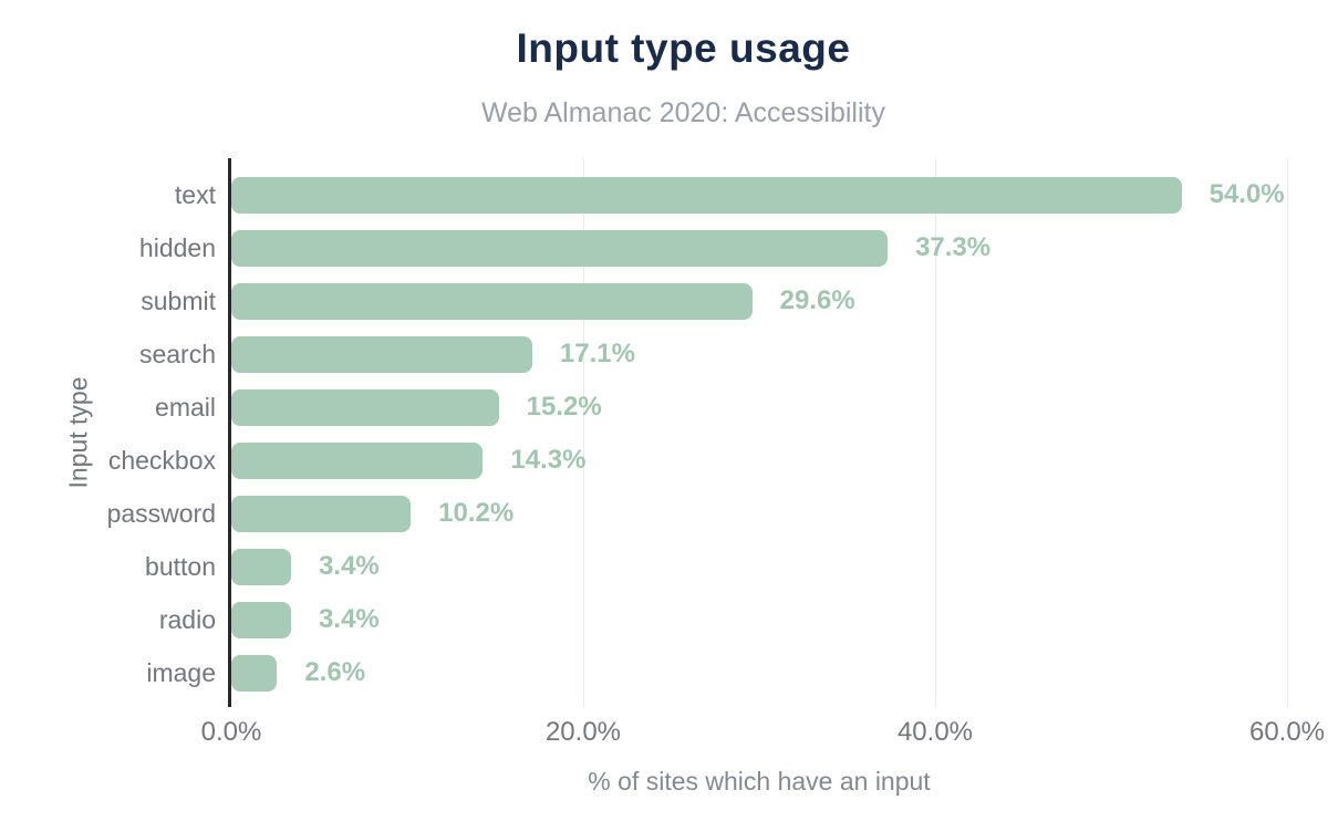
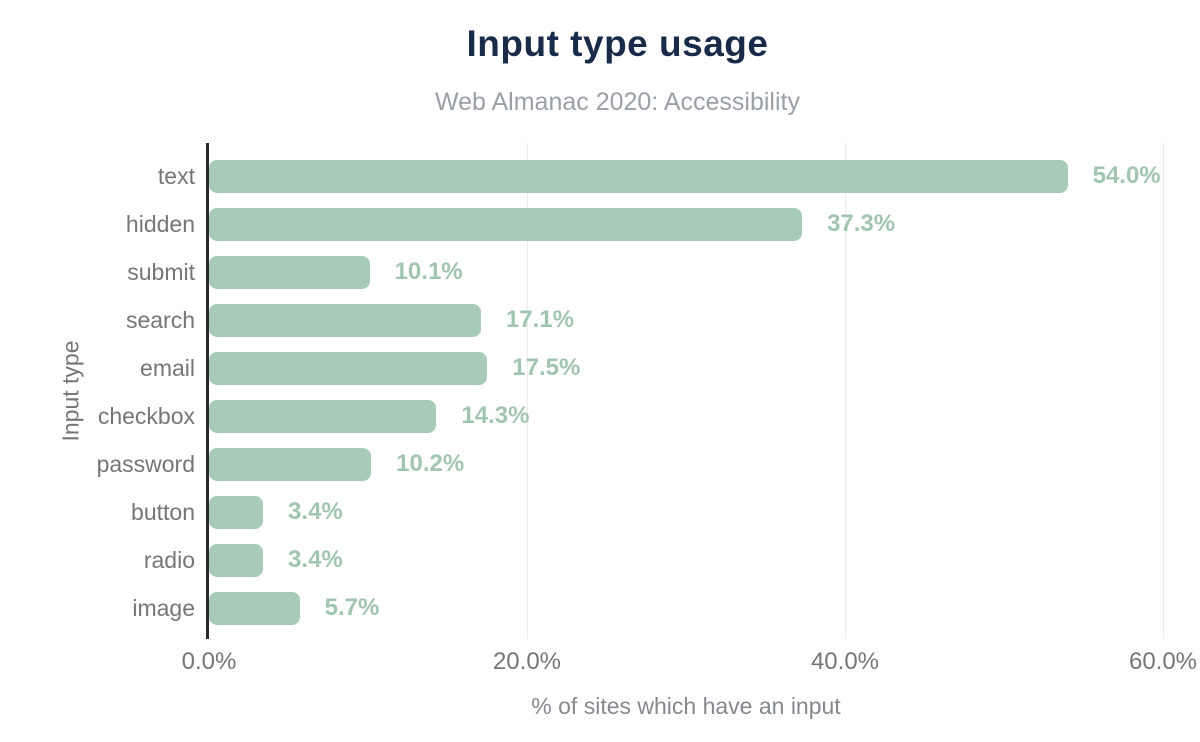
submit: 29.6% -> 10.1%
email: 15.2% -> 17.5%
image: 2.6% -> 5.7%
